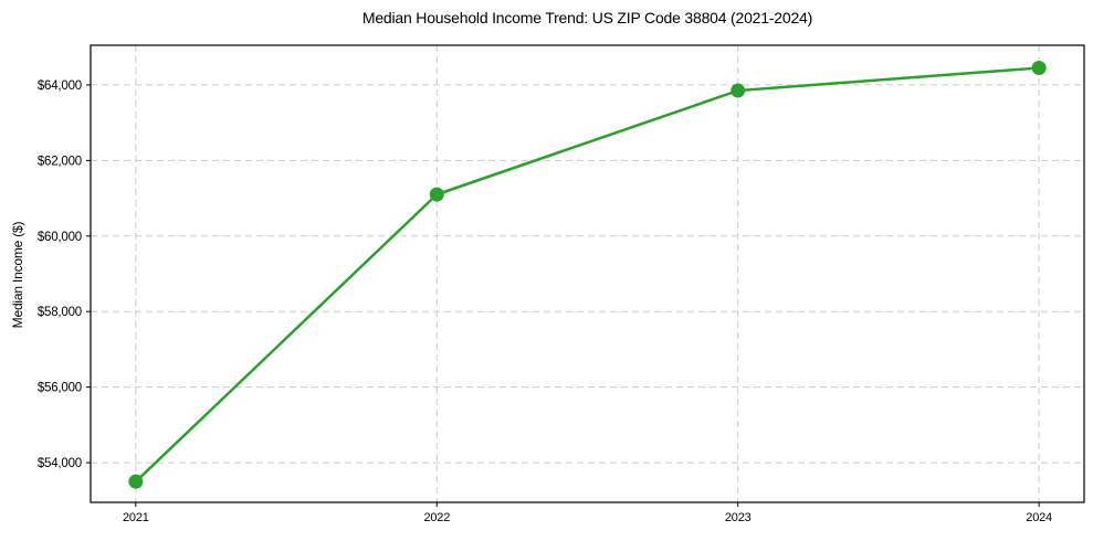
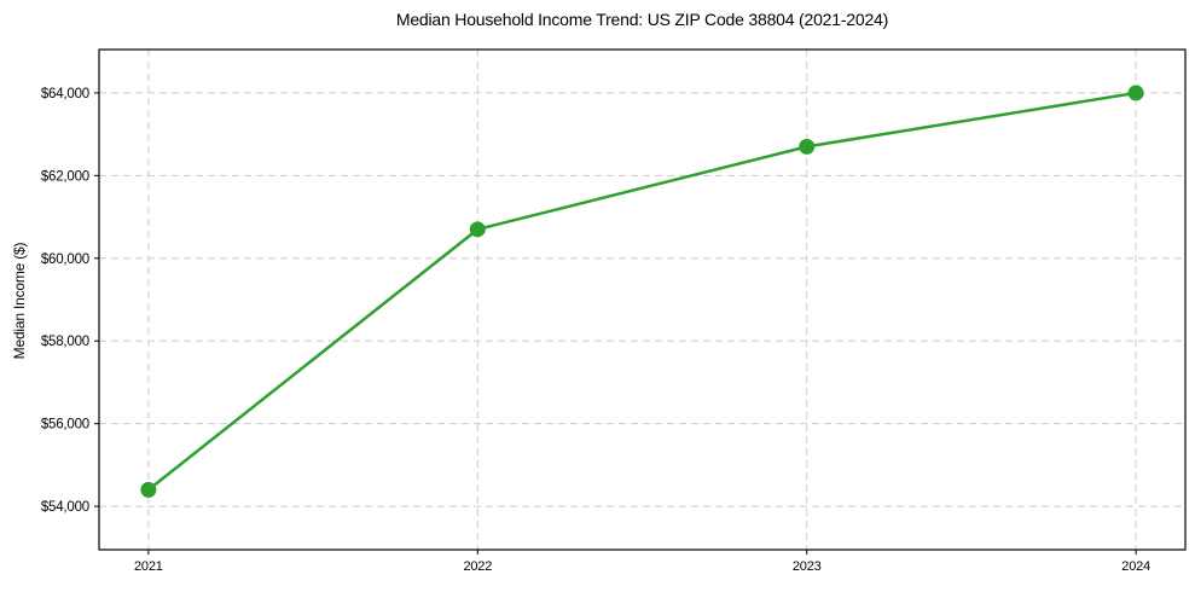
2021: $53500 -> $54400
2022: $61100 -> $60700
2023: $63800 -> $62700
2024: $64400 -> $64000
